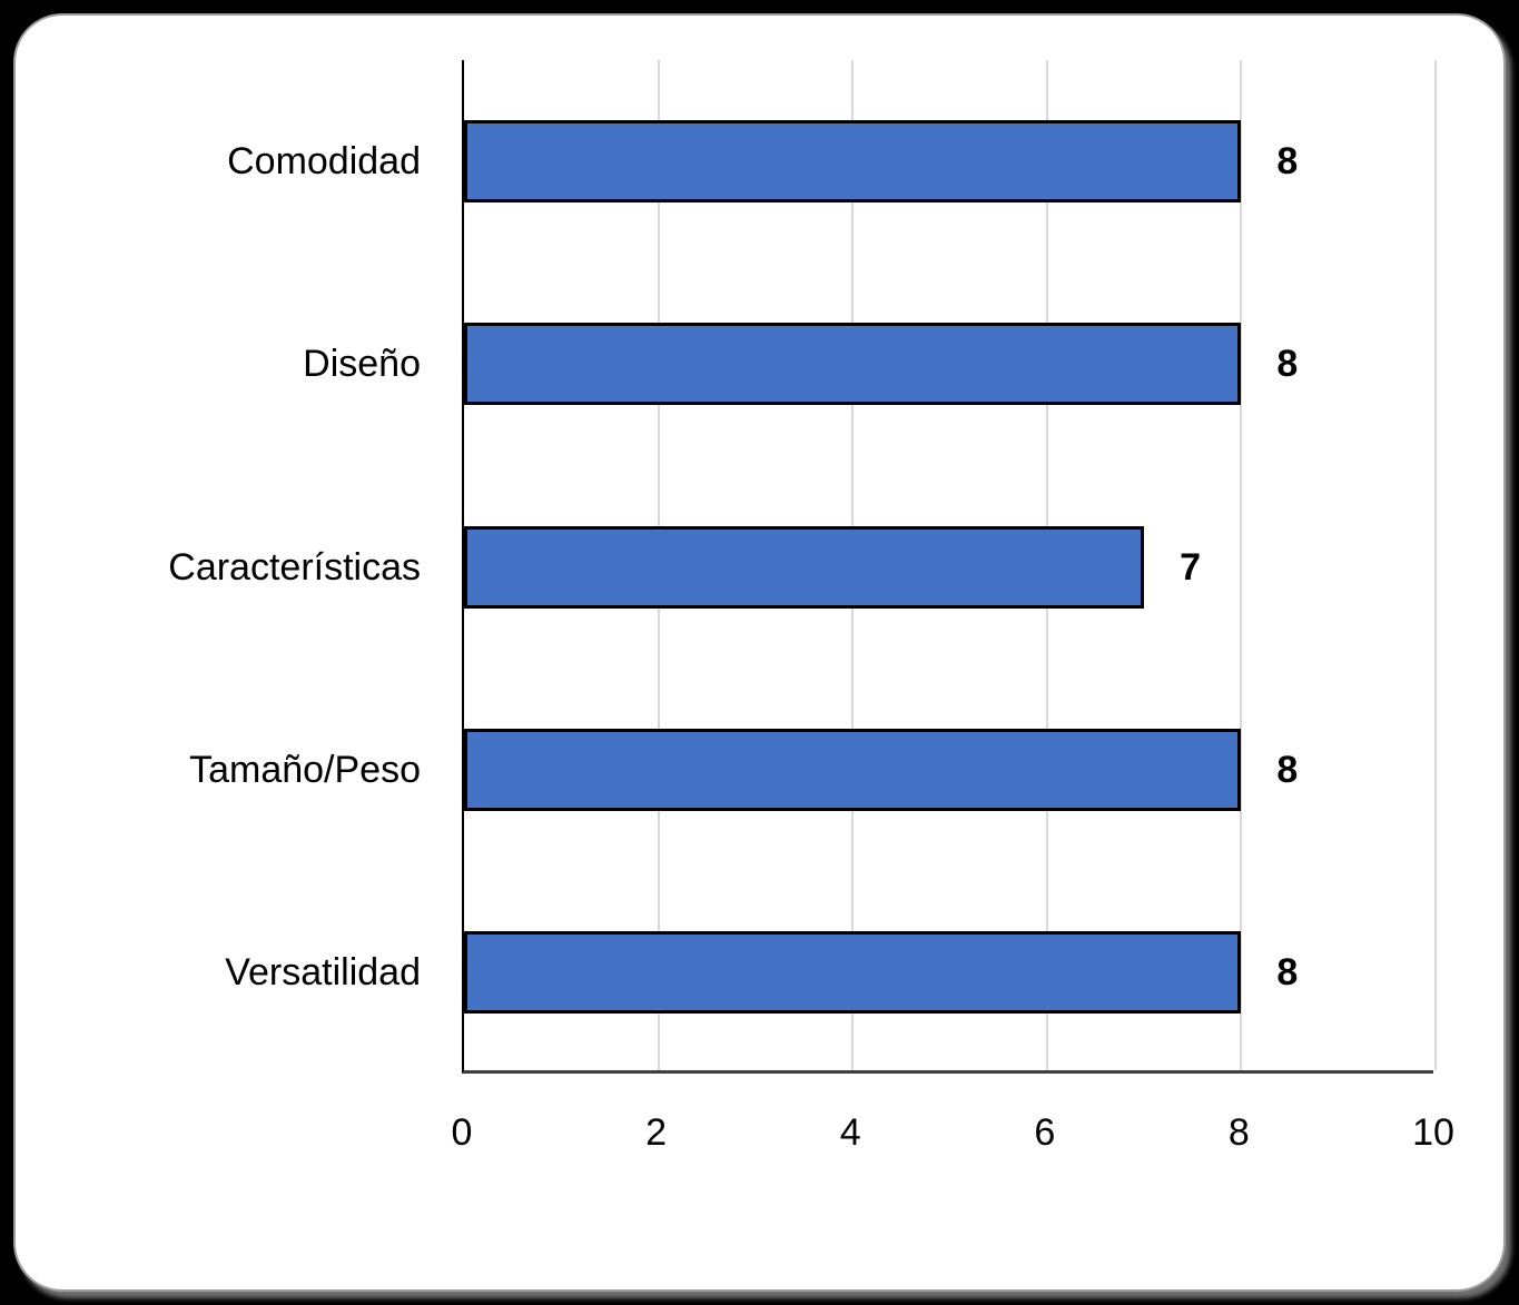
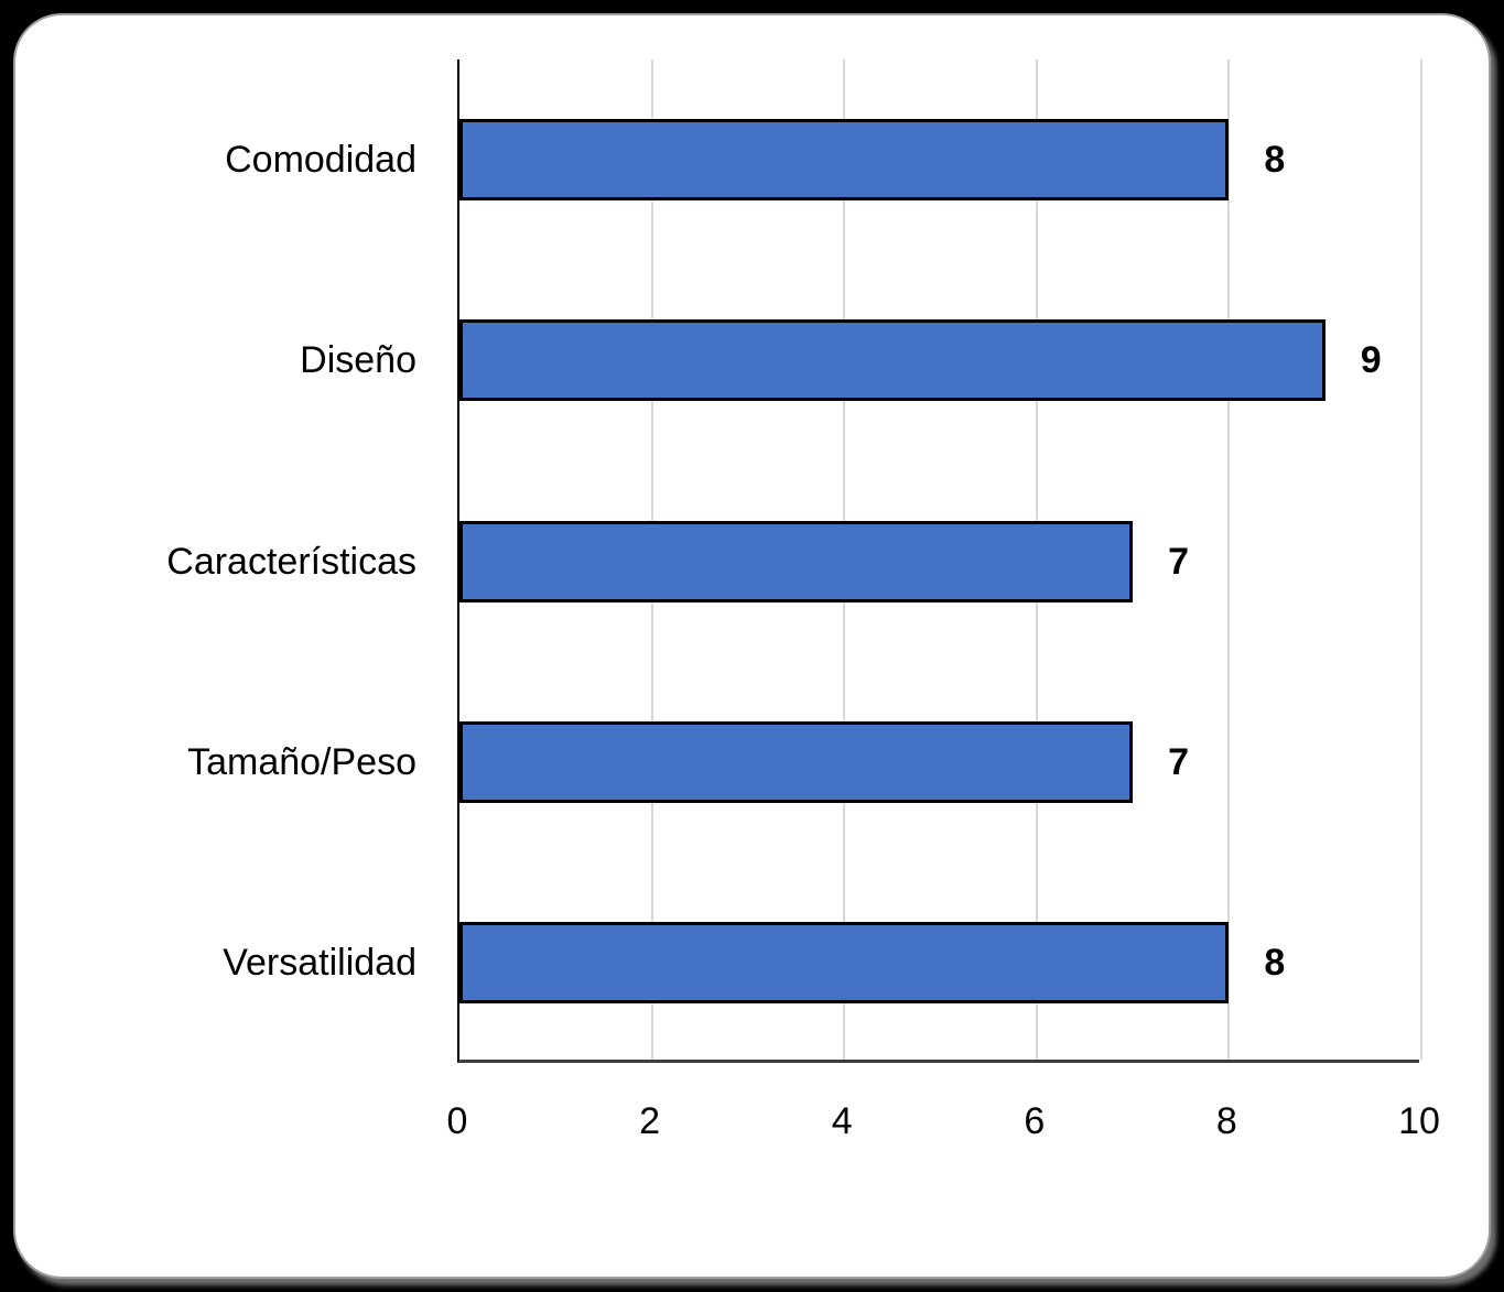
Diseño: 8 -> 9
Tamaño/Peso: 8 -> 7
